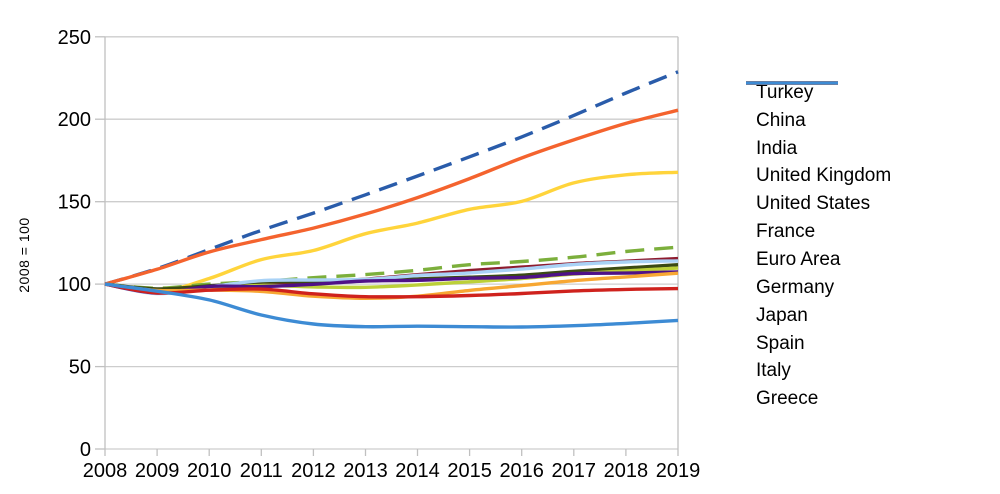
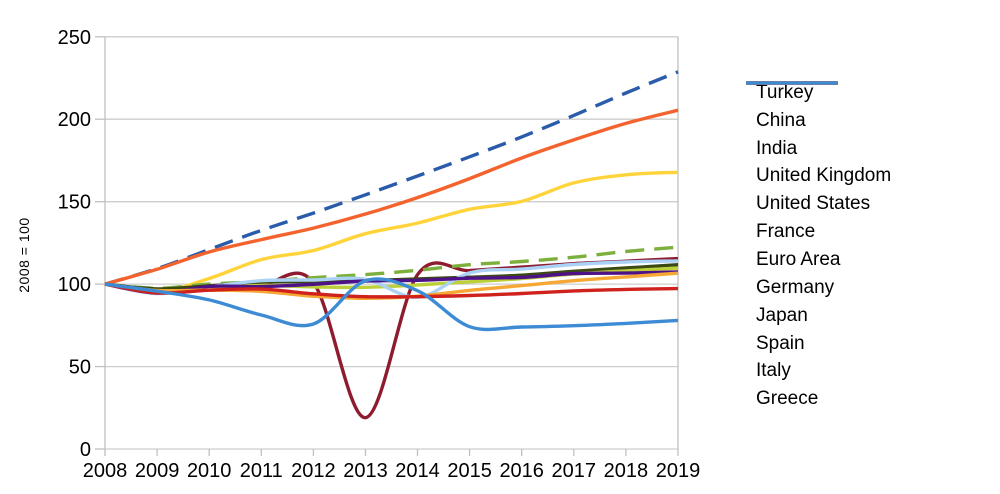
United Kingdom/2013: 103 -> 19
Greece/2013: 74 -> 102
Germany/2014: 105 -> 92
Greece/2014: 74 -> 96
